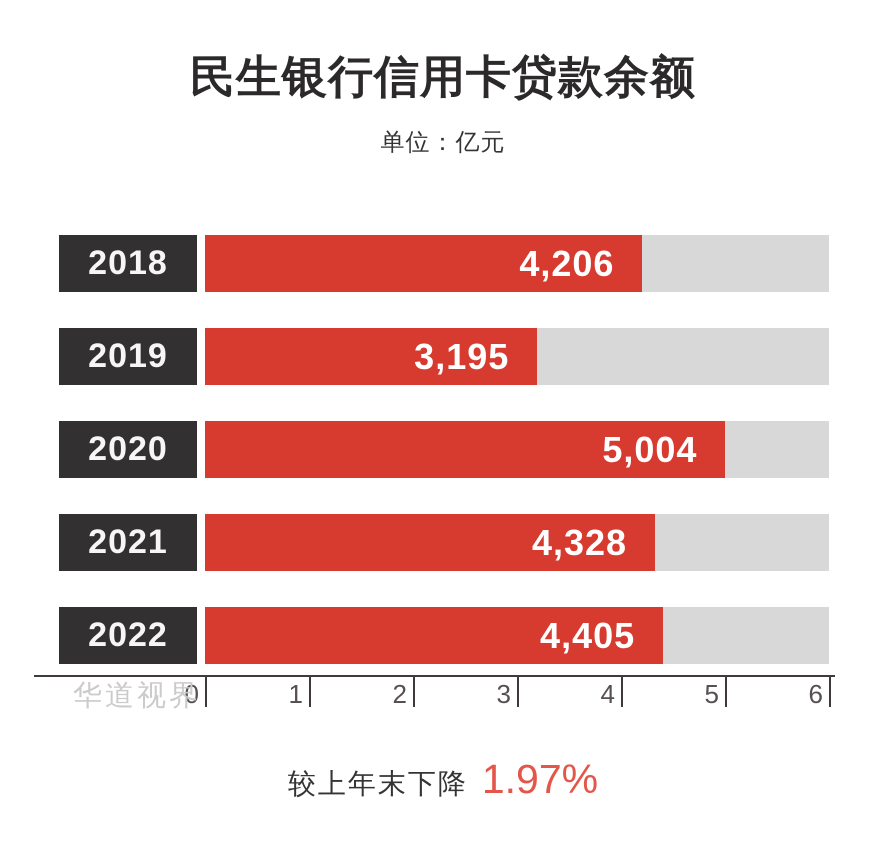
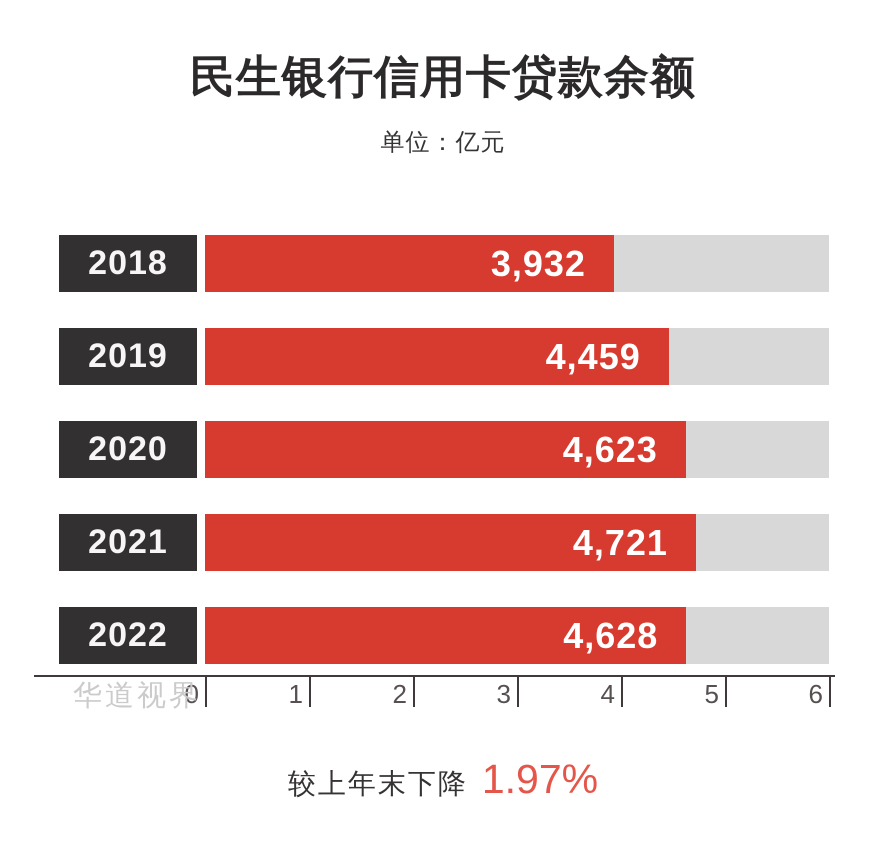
2018: 4,206 -> 3,932
2019: 3,195 -> 4,459
2020: 5,004 -> 4,623
2021: 4,328 -> 4,721
2022: 4,405 -> 4,628
